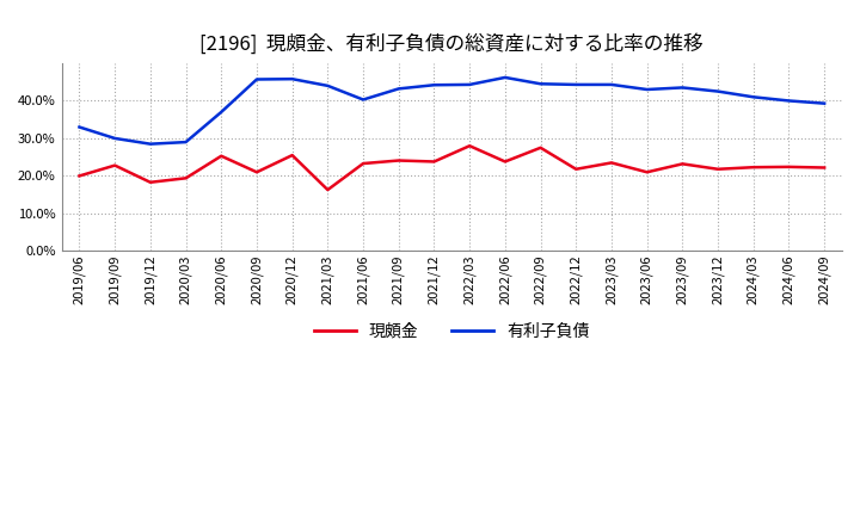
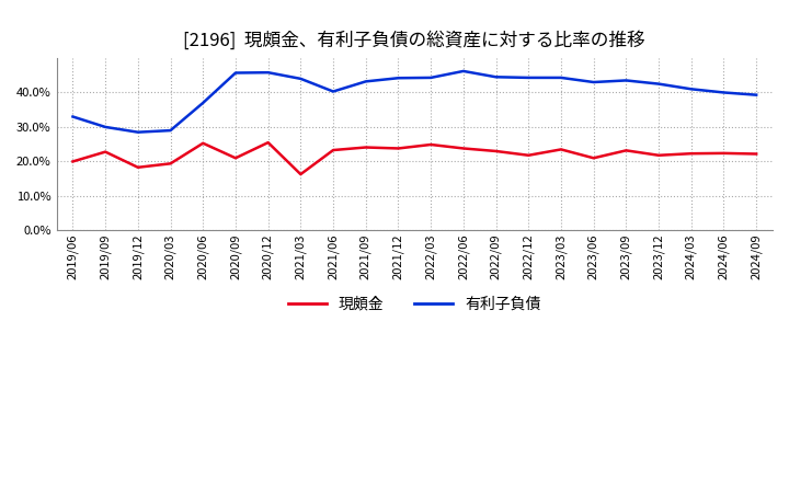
現頗金/2022/03: 28.0% -> 24.9%
現頗金/2022/09: 27.5% -> 23.0%
